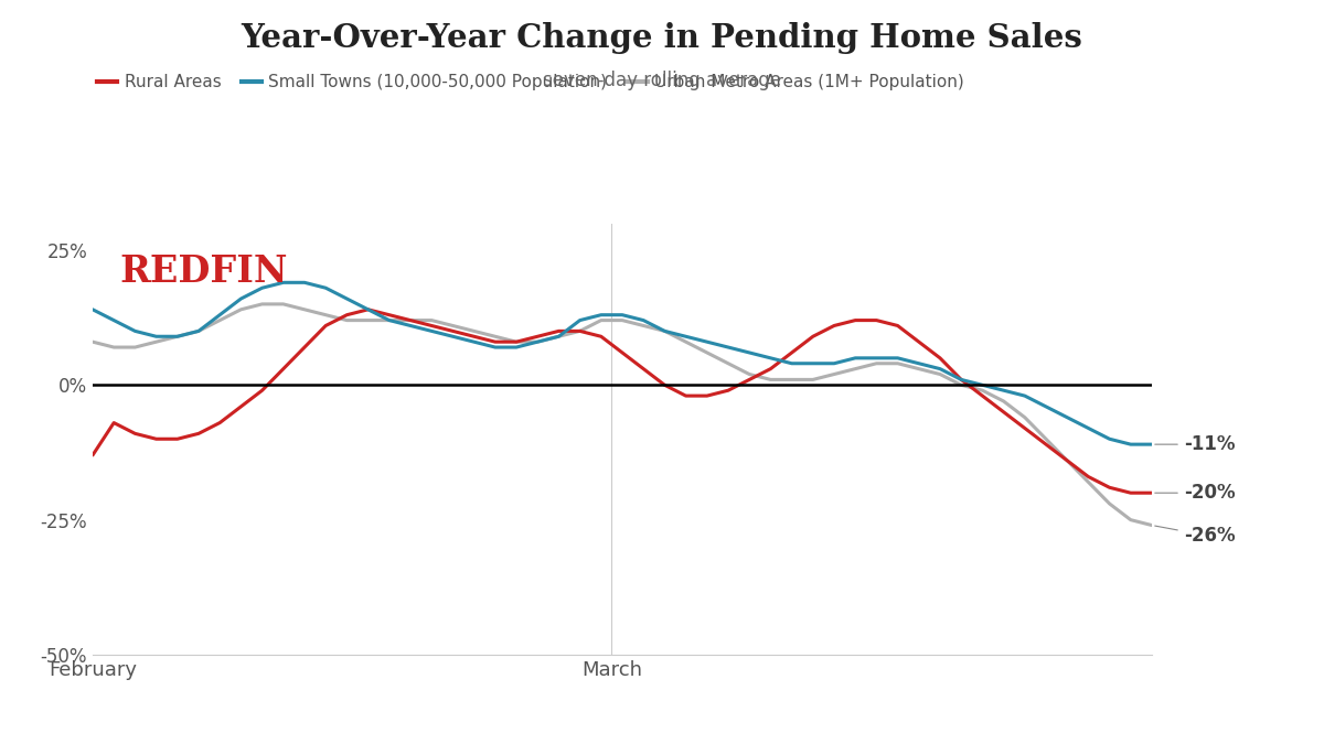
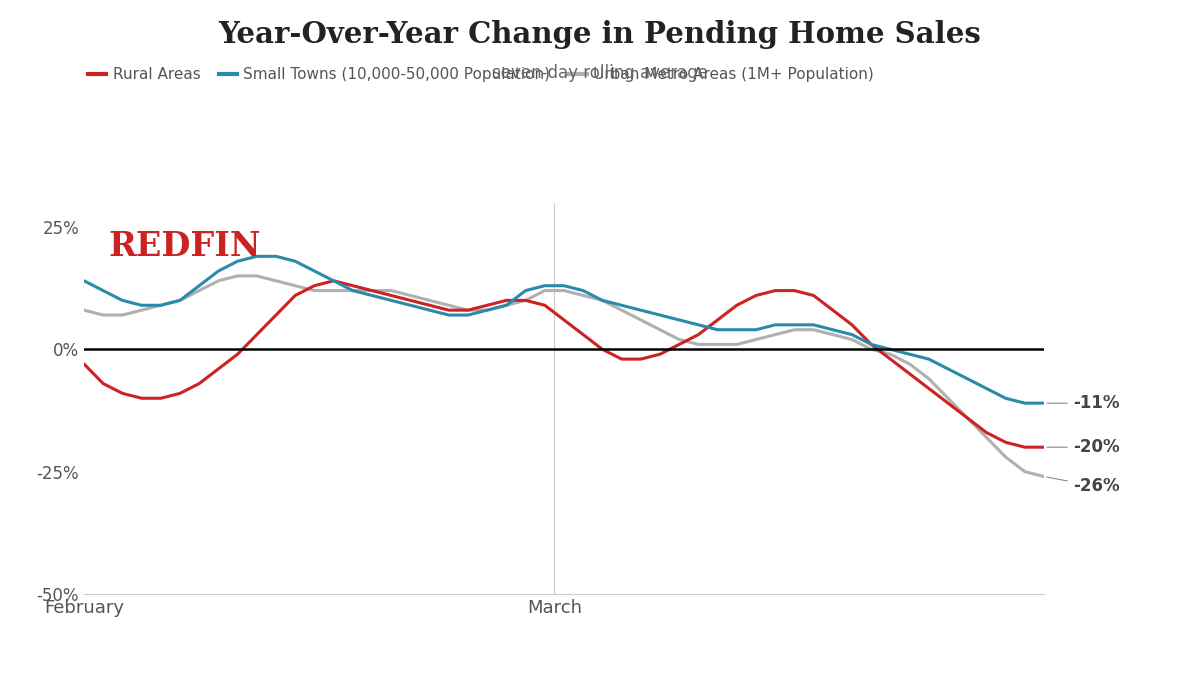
Rural Areas/February: -13% -> -3%
